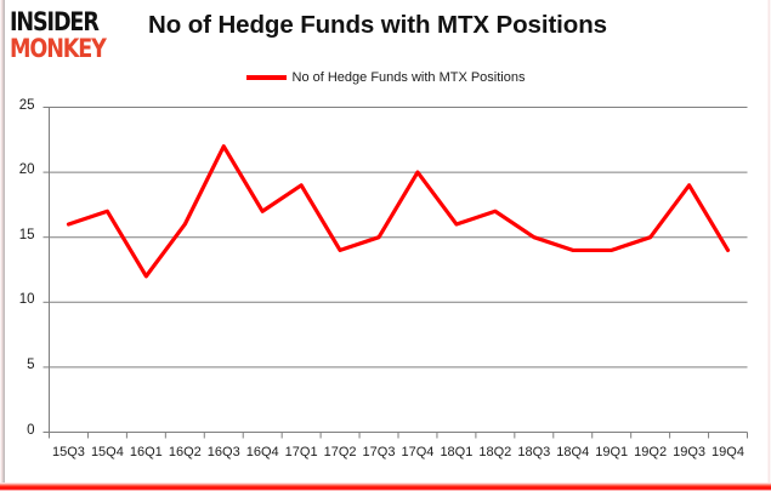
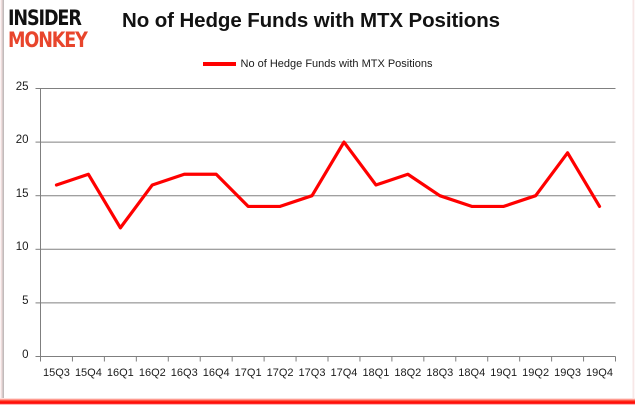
16Q3: 22 -> 17
17Q1: 19 -> 14
